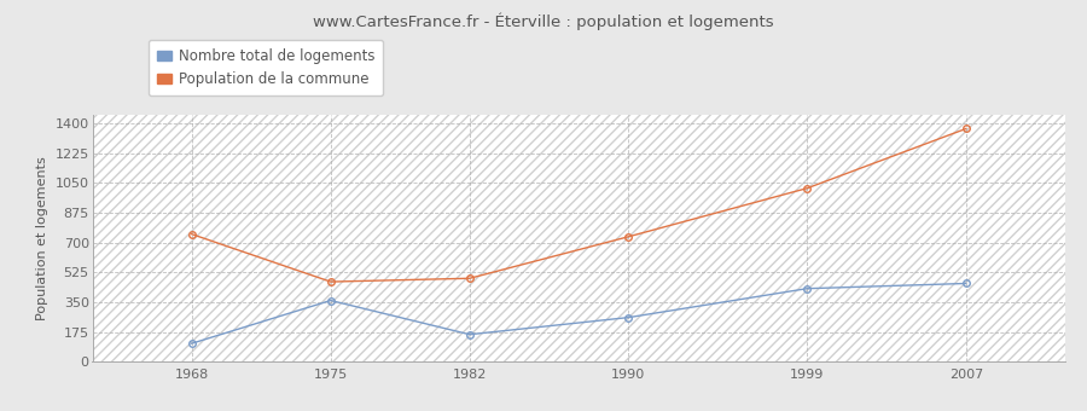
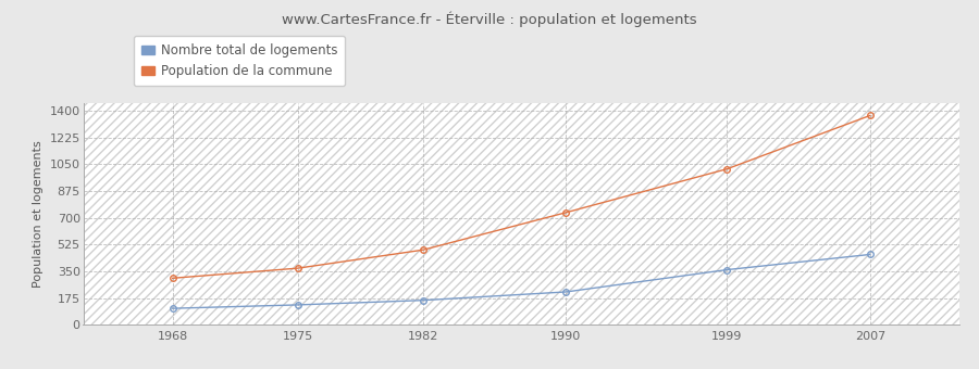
Population de la commune/1968: 750 -> 300
Nombre total de logements/1975: 360 -> 130
Population de la commune/1975: 470 -> 370
Nombre total de logements/1990: 260 -> 220
Nombre total de logements/1999: 430 -> 360
